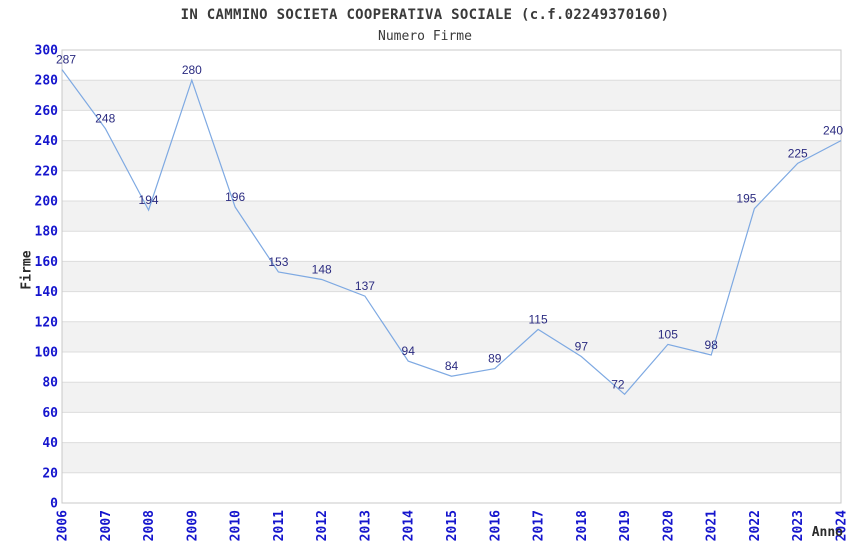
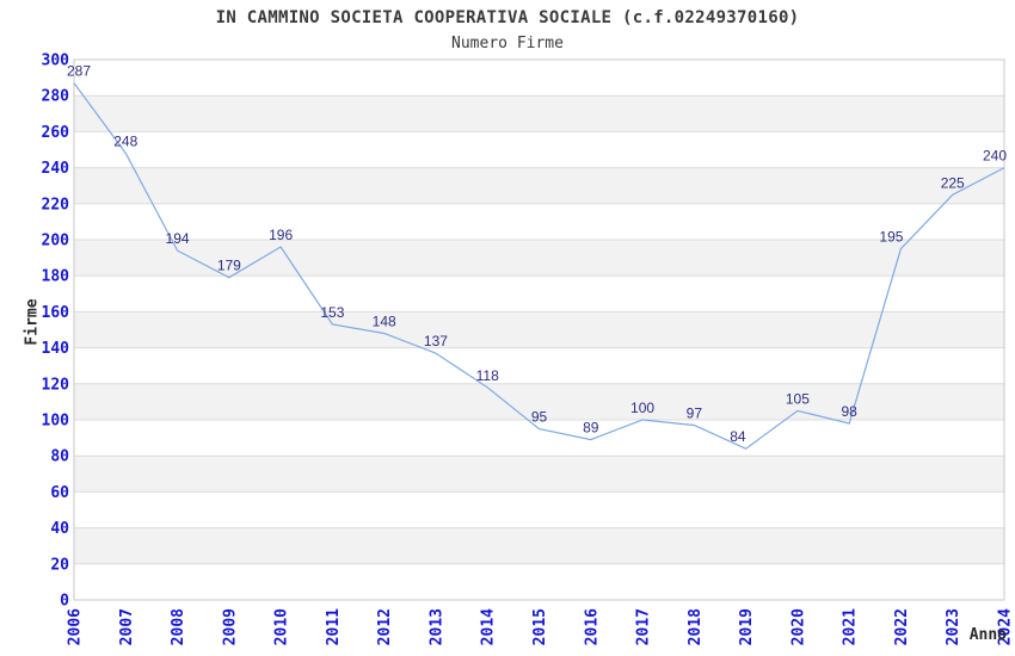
2009: 280 -> 179
2014: 94 -> 118
2015: 84 -> 95
2017: 115 -> 100
2019: 72 -> 84
